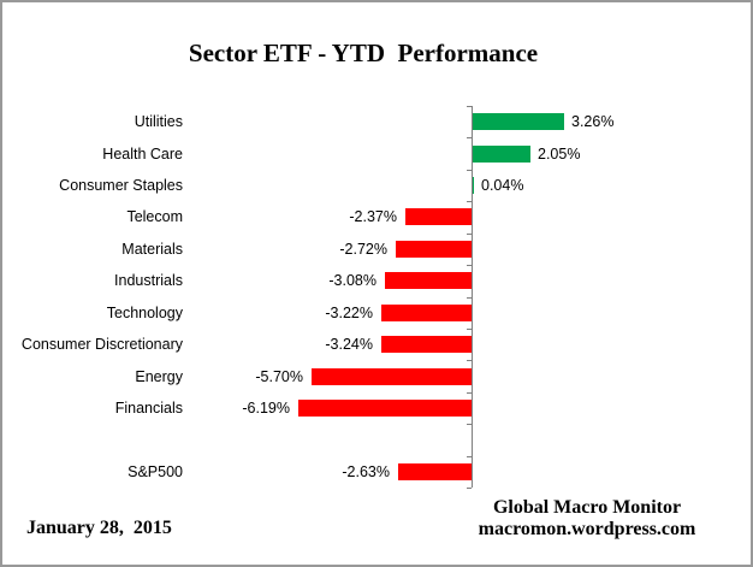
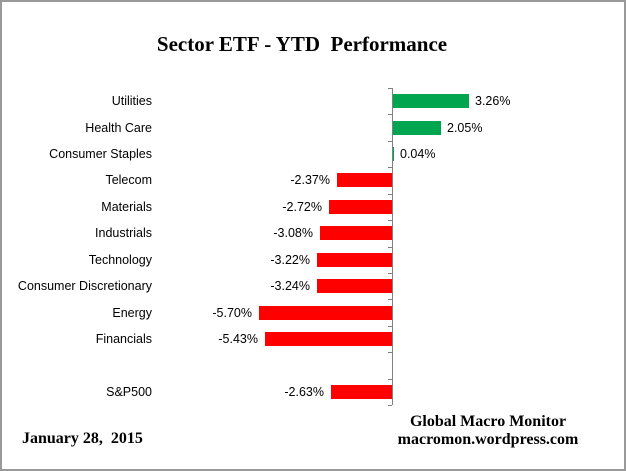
Financials: -6.19% -> -5.43%
